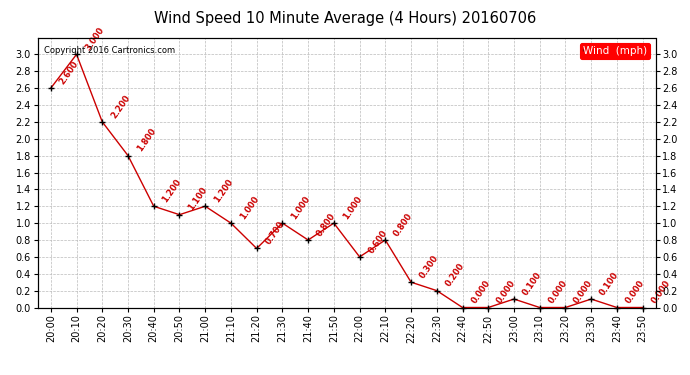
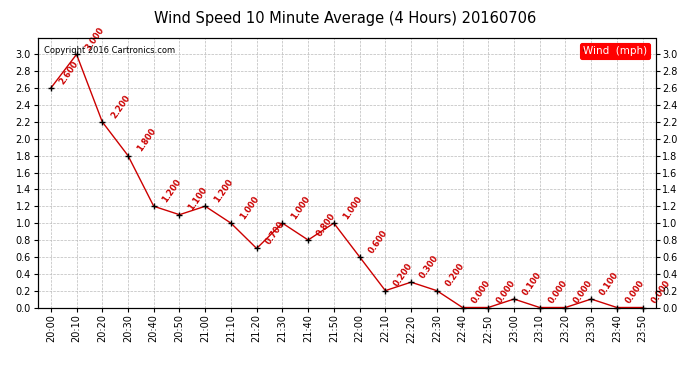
22:10: 0.800 -> 0.200
